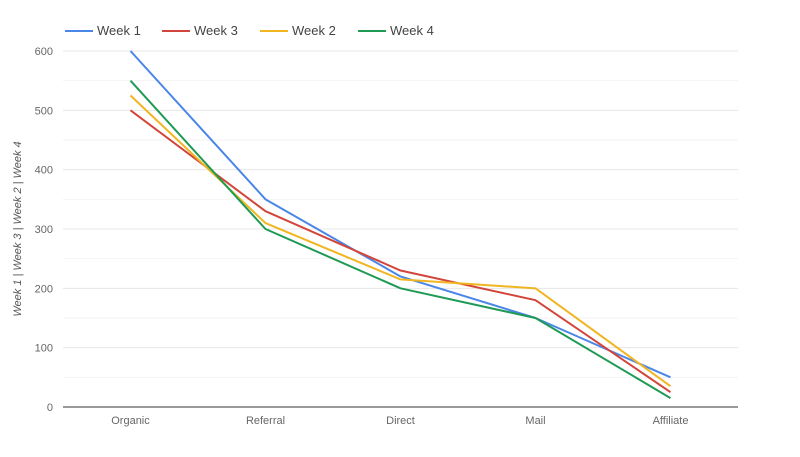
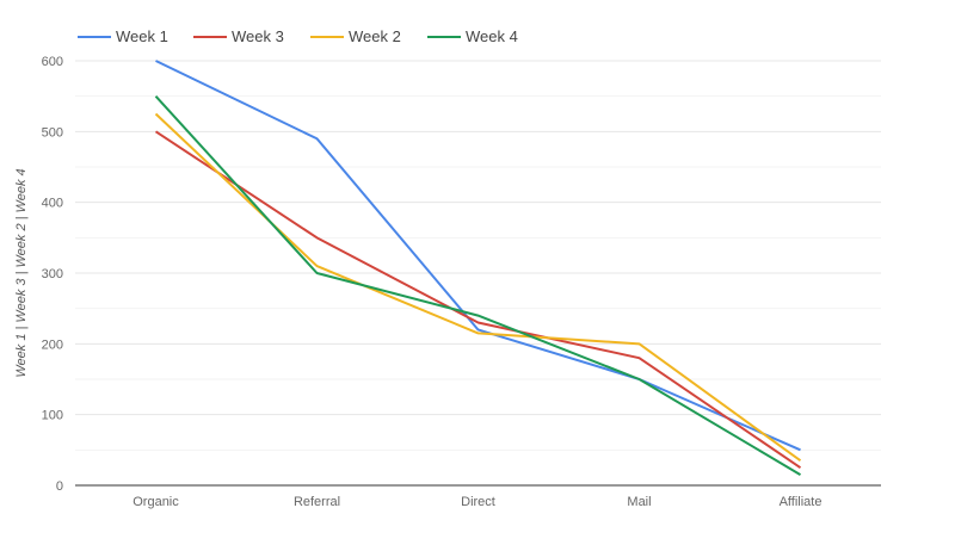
Week 1/Referral: 350 -> 490
Week 3/Referral: 330 -> 350
Week 4/Direct: 200 -> 240
